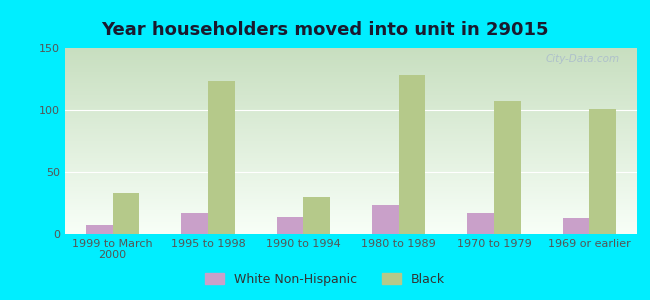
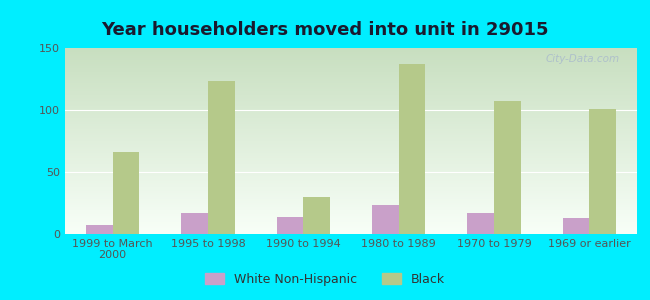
Black/1999 to March 2000: 33 -> 66
Black/1980 to 1989: 128 -> 137
